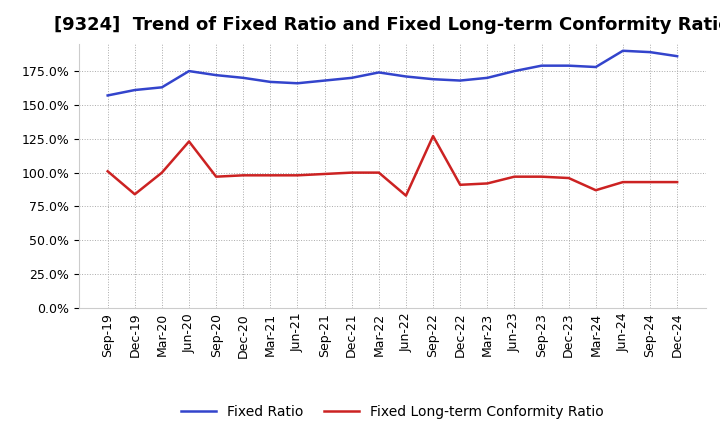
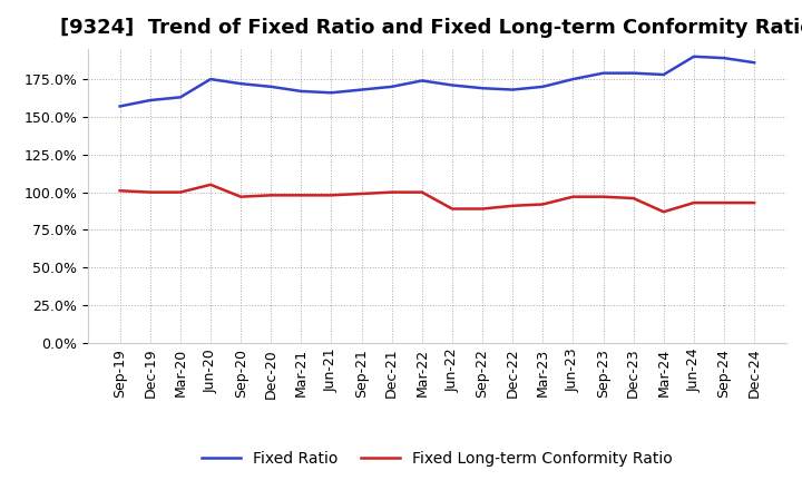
Fixed Long-term Conformity Ratio/Dec-19: 84% -> 100%
Fixed Long-term Conformity Ratio/Jun-20: 123% -> 105%
Fixed Long-term Conformity Ratio/Jun-22: 83% -> 89%
Fixed Long-term Conformity Ratio/Sep-22: 127% -> 89%
